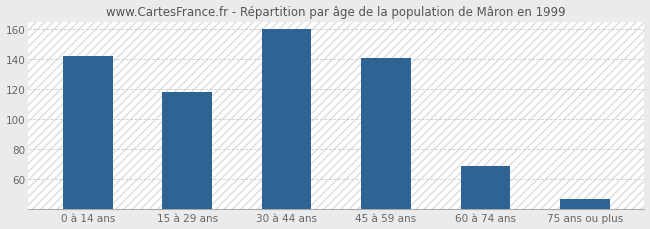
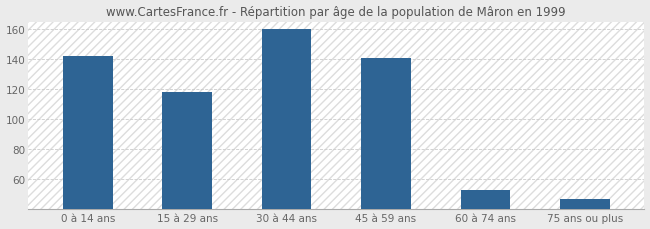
60 à 74 ans: 69 -> 53
